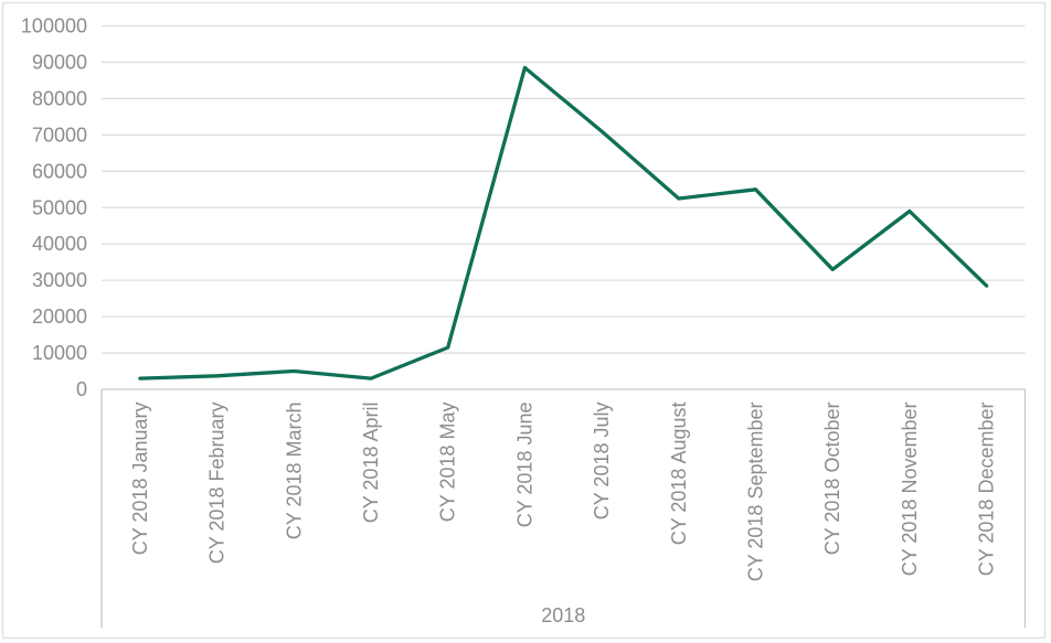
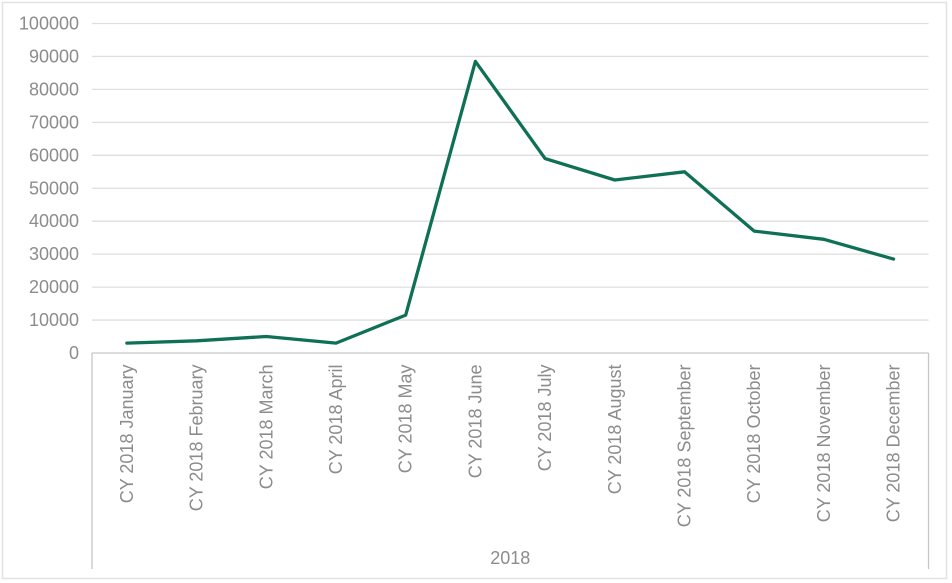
CY 2018 July: 71000 -> 59000
CY 2018 October: 33000 -> 37000
CY 2018 November: 49000 -> 34000
